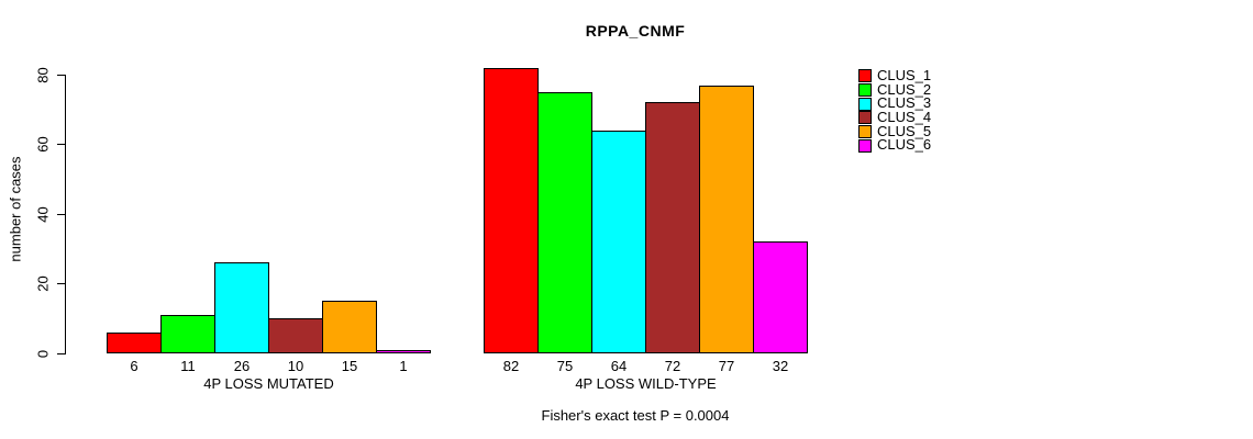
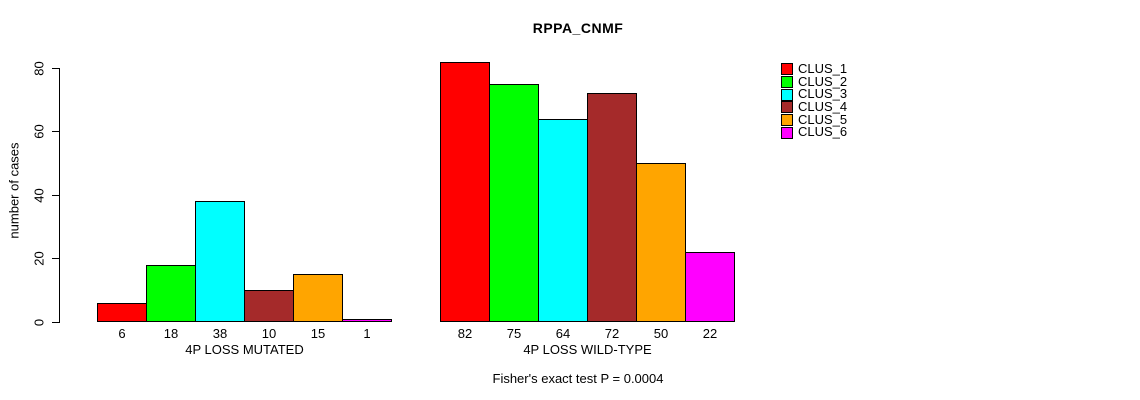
CLUS_2/4P LOSS MUTATED: 11 -> 18
CLUS_3/4P LOSS MUTATED: 26 -> 38
CLUS_5/4P LOSS WILD-TYPE: 77 -> 50
CLUS_6/4P LOSS WILD-TYPE: 32 -> 22
